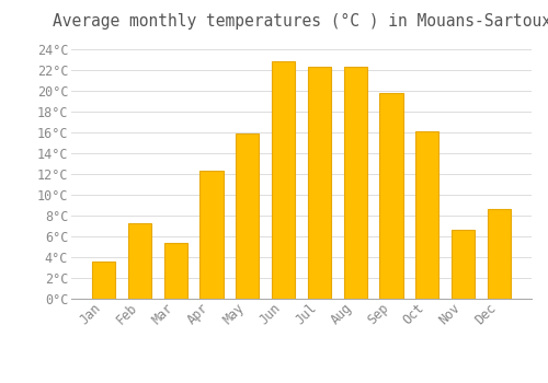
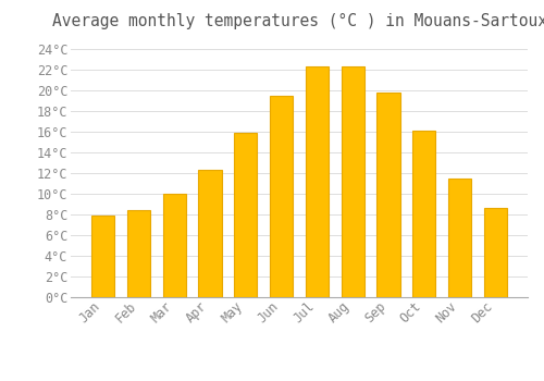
Jan: 3.6°C -> 7.9°C
Feb: 7.2°C -> 8.4°C
Mar: 5.4°C -> 10.0°C
Jun: 22.8°C -> 19.4°C
Nov: 6.6°C -> 11.5°C
